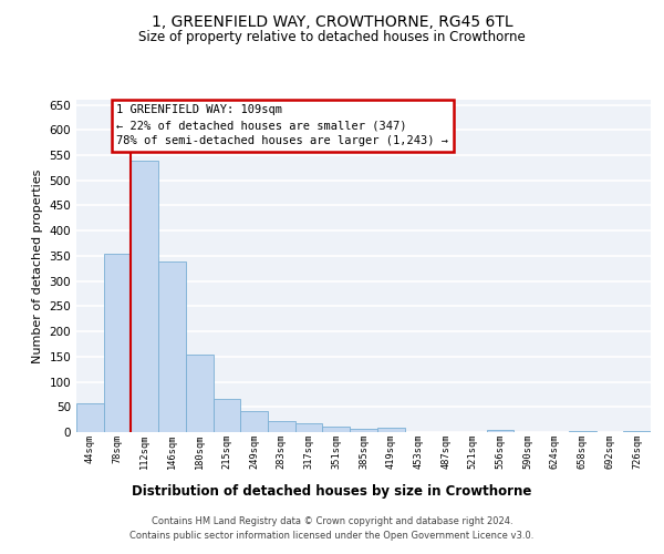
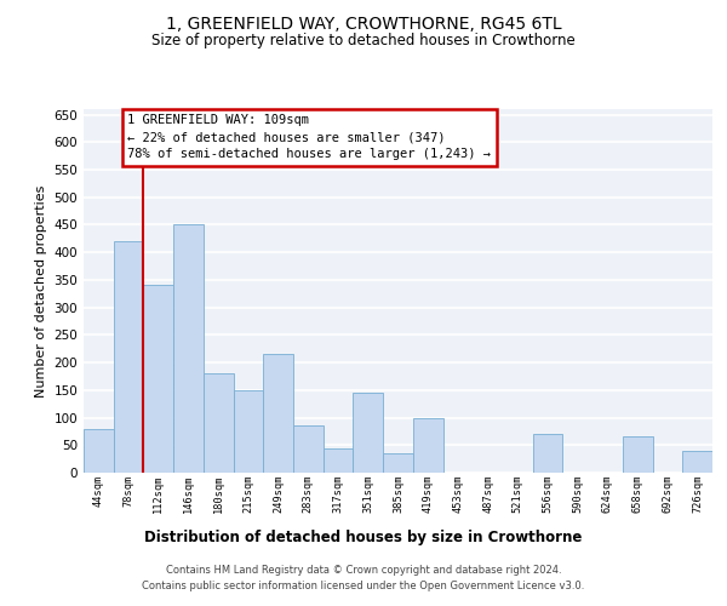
44sqm: 57 -> 80
78sqm: 355 -> 420
112sqm: 540 -> 340
146sqm: 338 -> 450
180sqm: 155 -> 180
215sqm: 66 -> 150
249sqm: 42 -> 215
283sqm: 23 -> 85
317sqm: 18 -> 45
351sqm: 10 -> 145
385sqm: 6 -> 35
419sqm: 8 -> 100
556sqm: 4 -> 70
658sqm: 3 -> 65
726sqm: 2 -> 40
